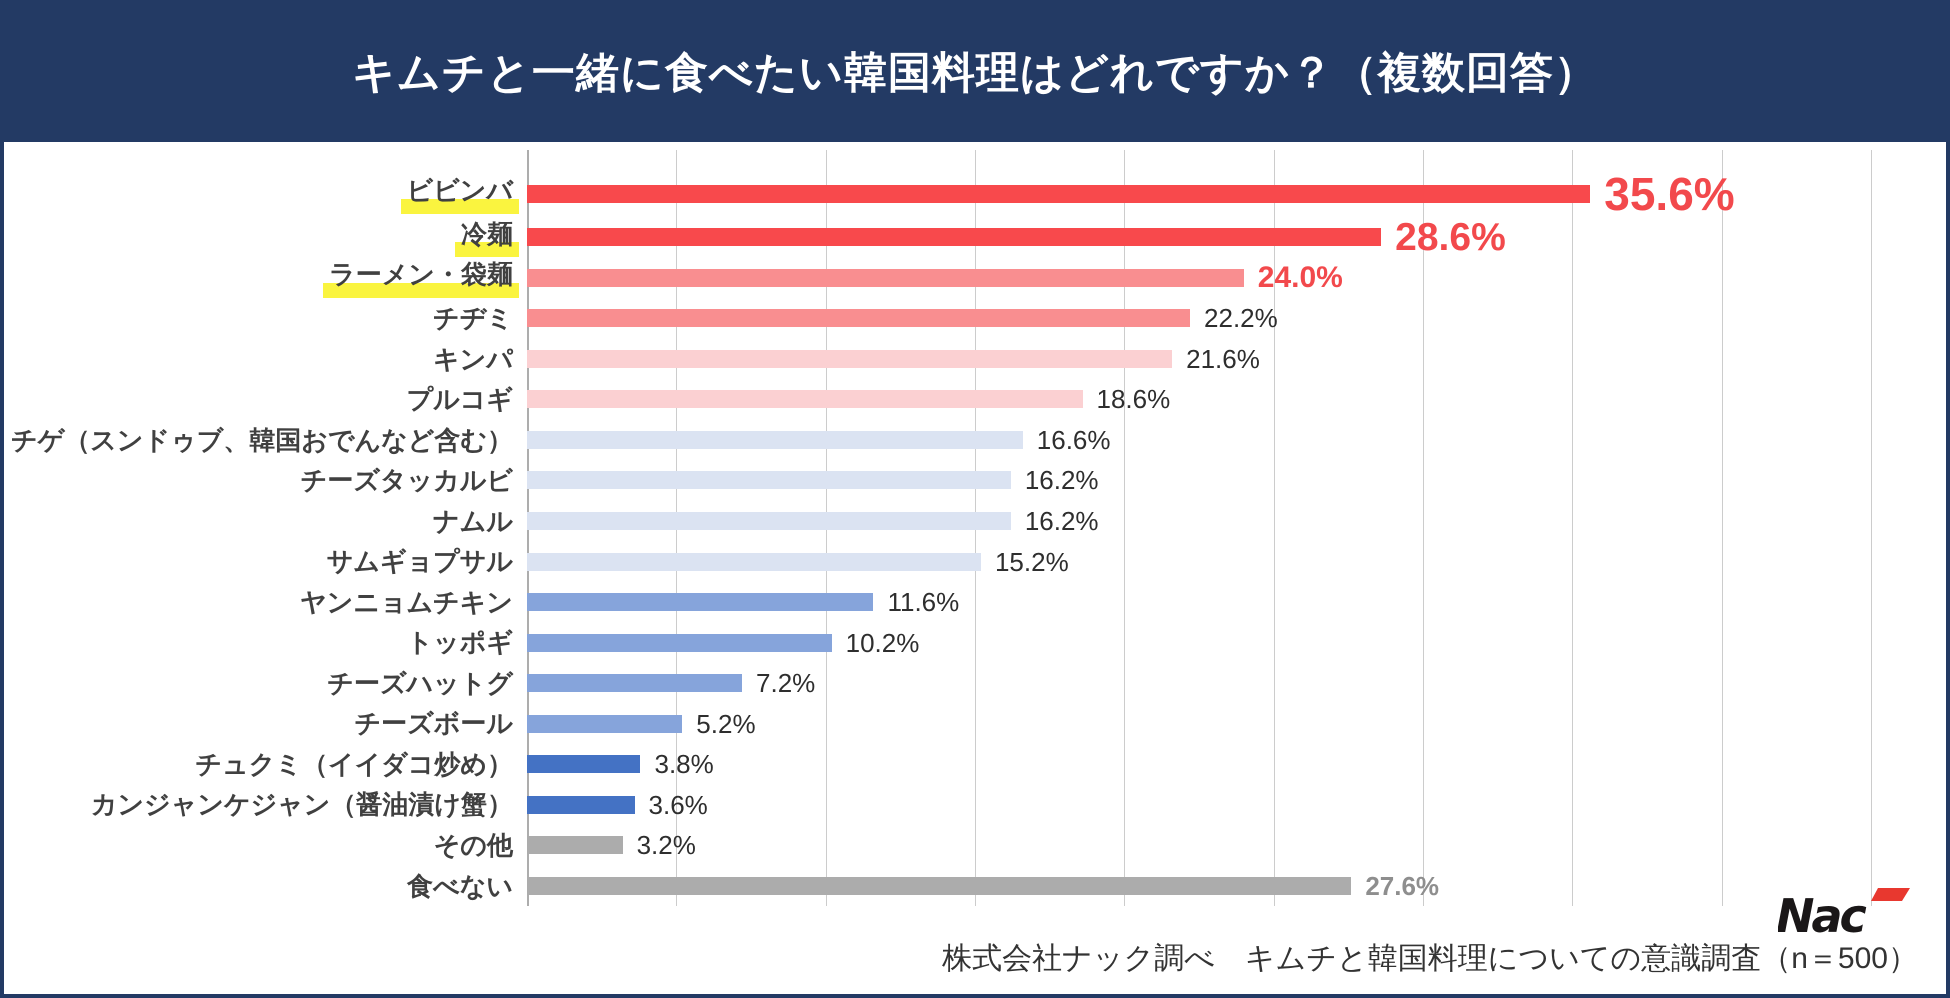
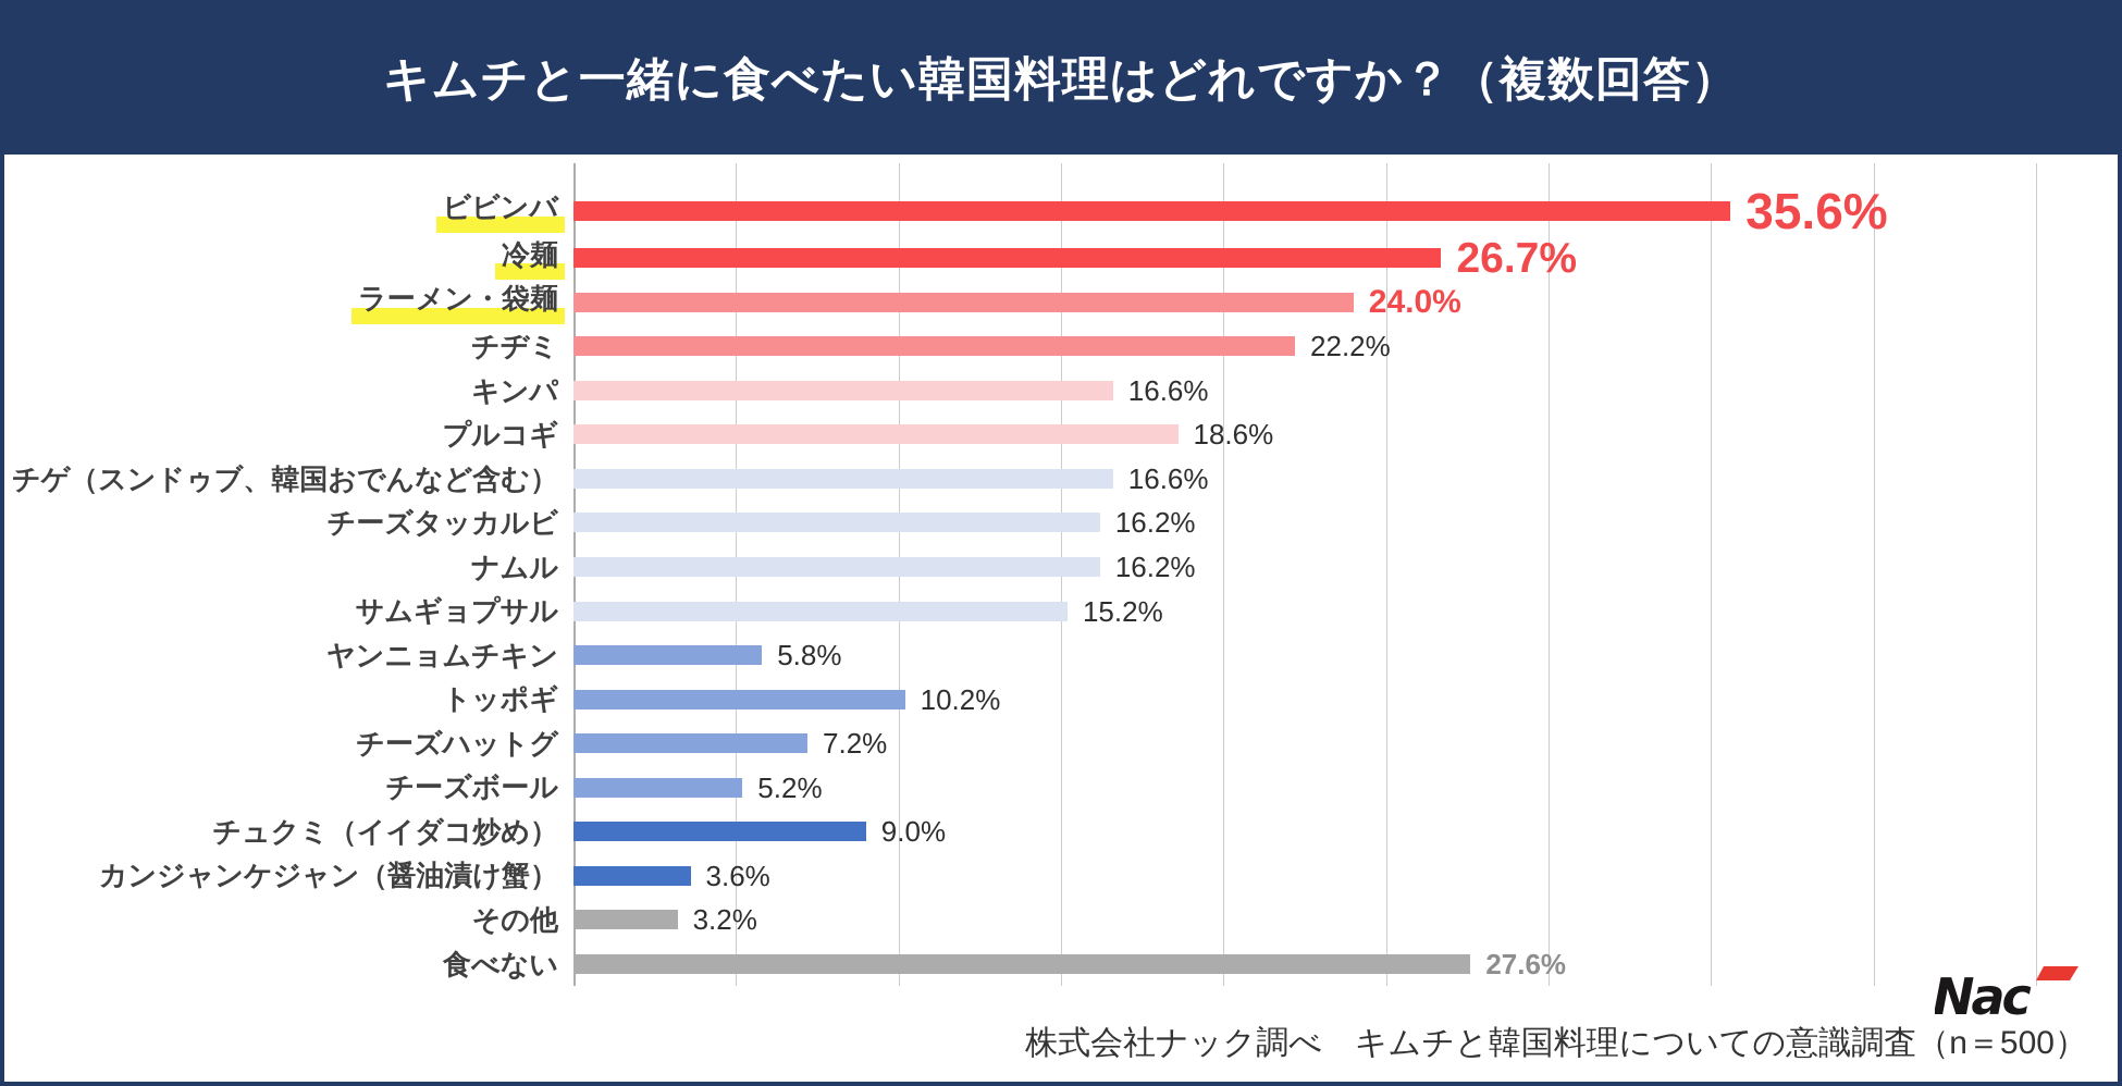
冷麺: 28.6% -> 26.7%
キンパ: 21.6% -> 16.6%
ヤンニョムチキン: 11.6% -> 5.8%
チュクミ（イイダコ炒め）: 3.8% -> 9.0%
